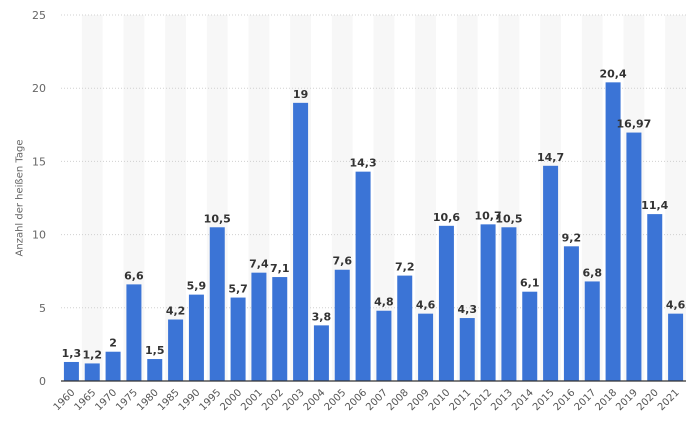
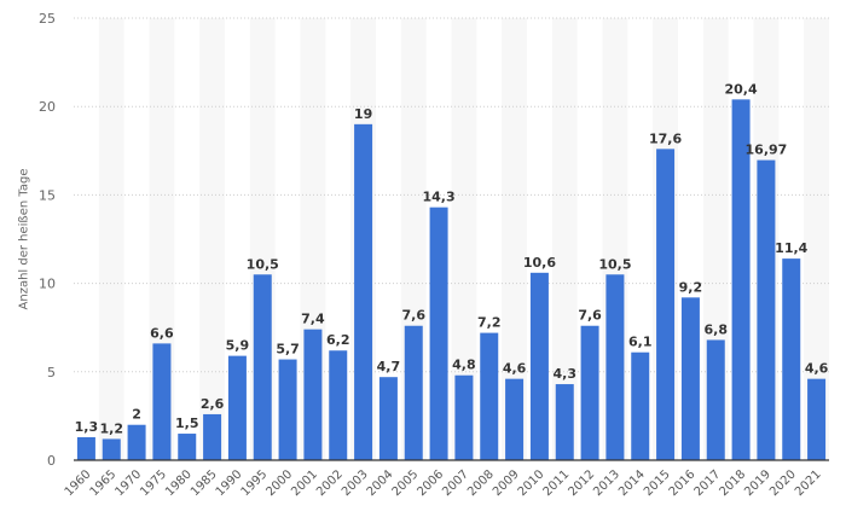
1985: 4,2 -> 2,6
2002: 7,1 -> 6,2
2004: 3,8 -> 4,7
2012: 10,7 -> 7,6
2015: 14,7 -> 17,6
